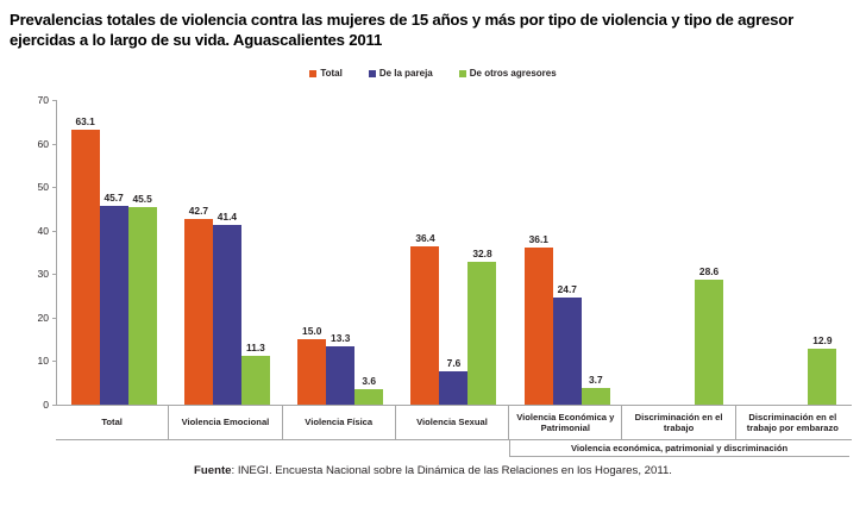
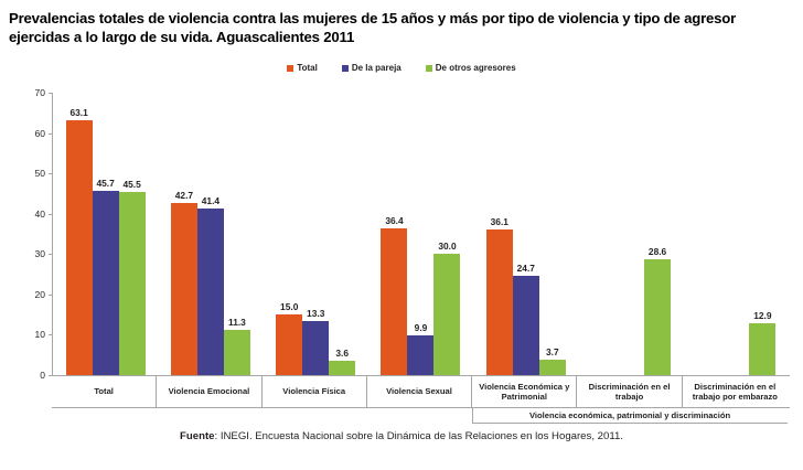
De la pareja/Violencia Sexual: 7.6 -> 9.9
De otros agresores/Violencia Sexual: 32.8 -> 30.0
